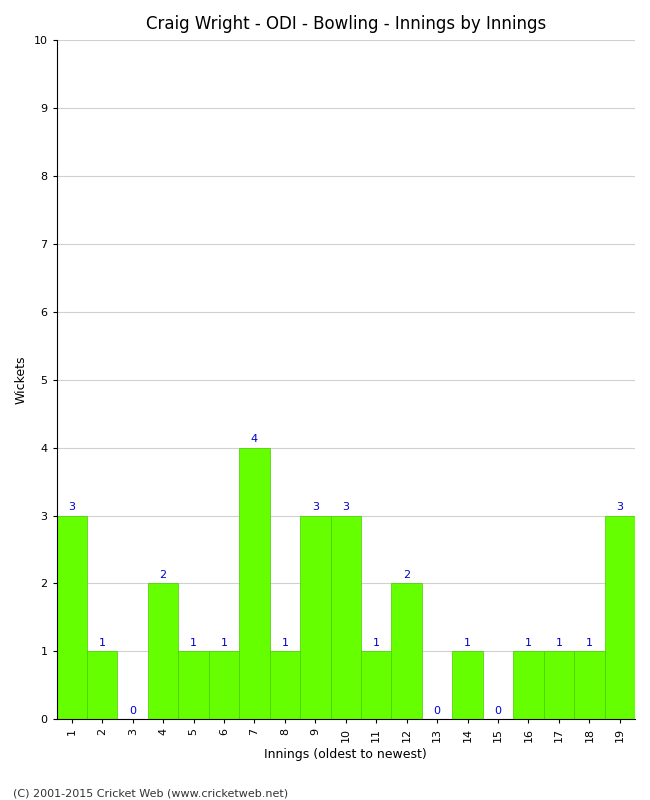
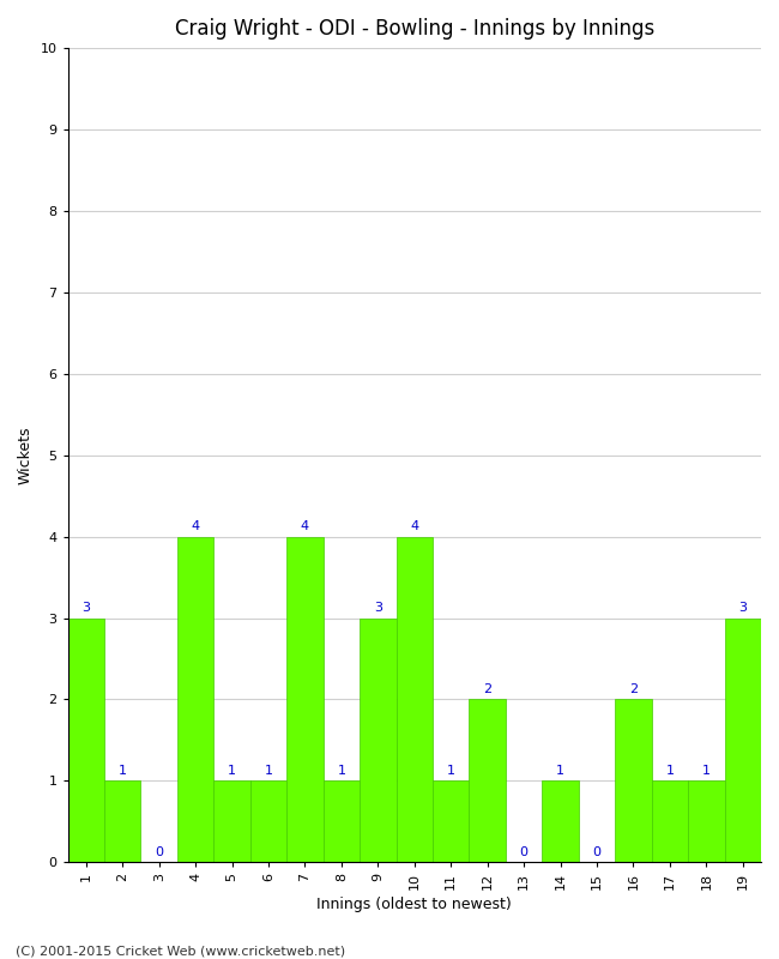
4: 2 -> 4
10: 3 -> 4
16: 1 -> 2
